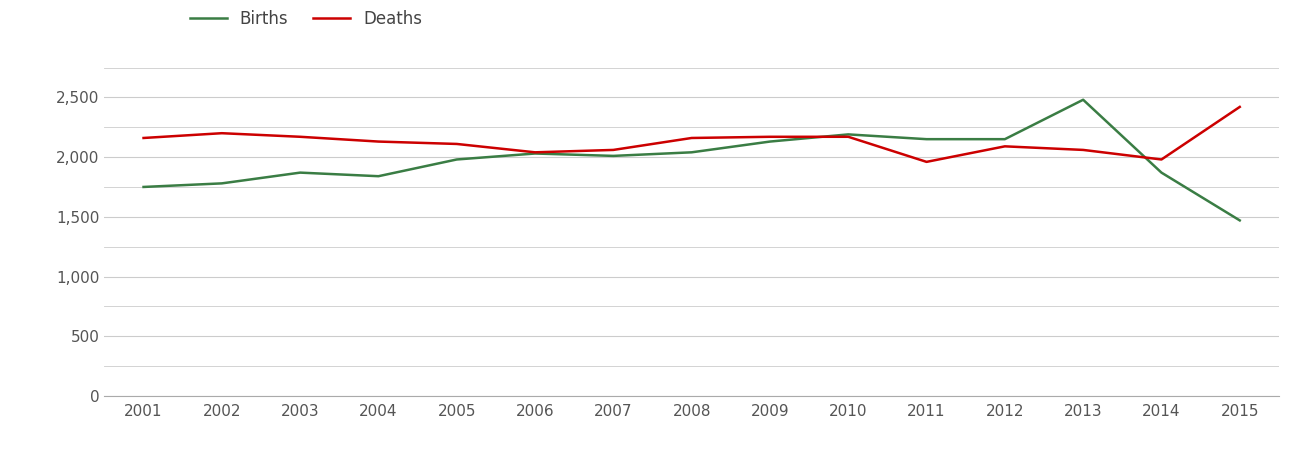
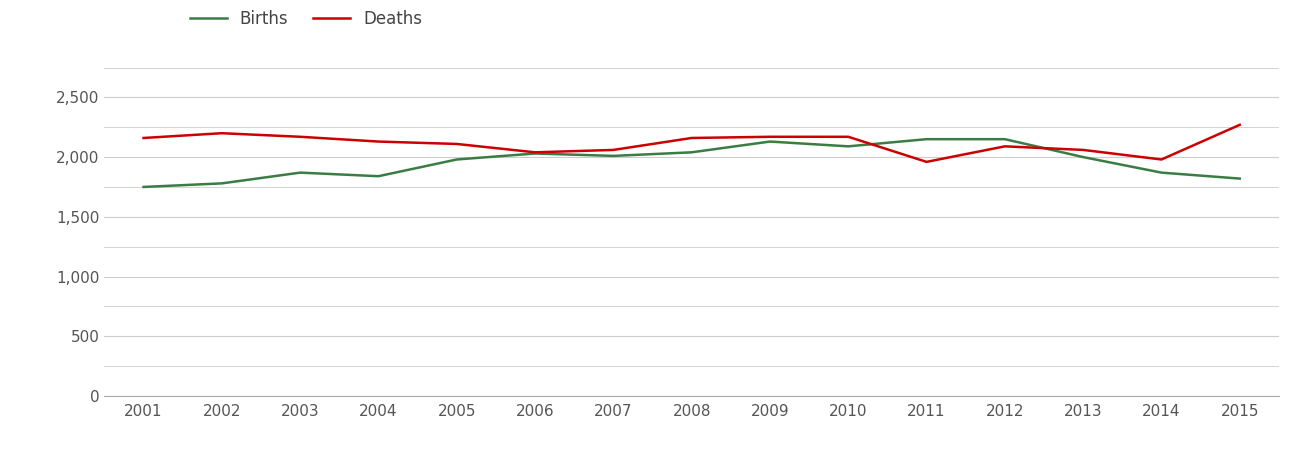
Births/2010: 2,190 -> 2,090
Births/2013: 2,480 -> 2,000
Births/2015: 1,470 -> 1,820
Deaths/2015: 2,420 -> 2,270
